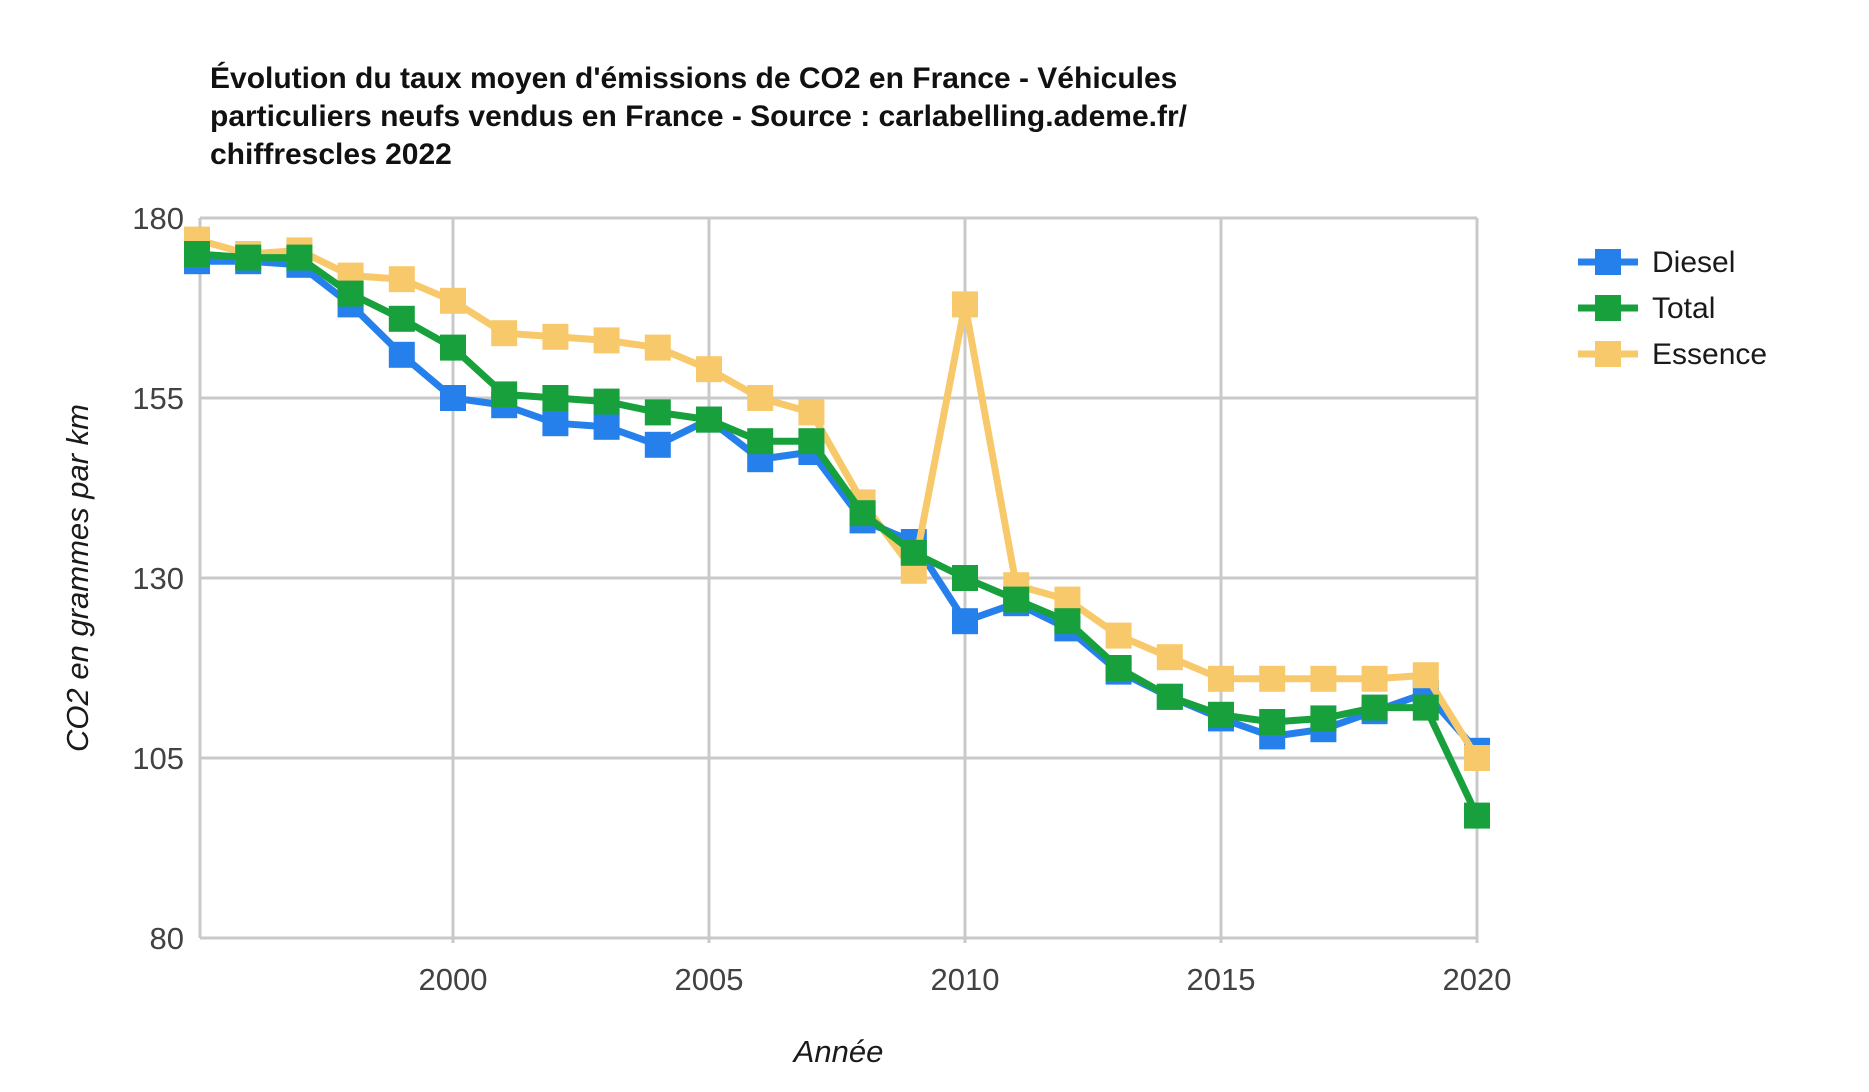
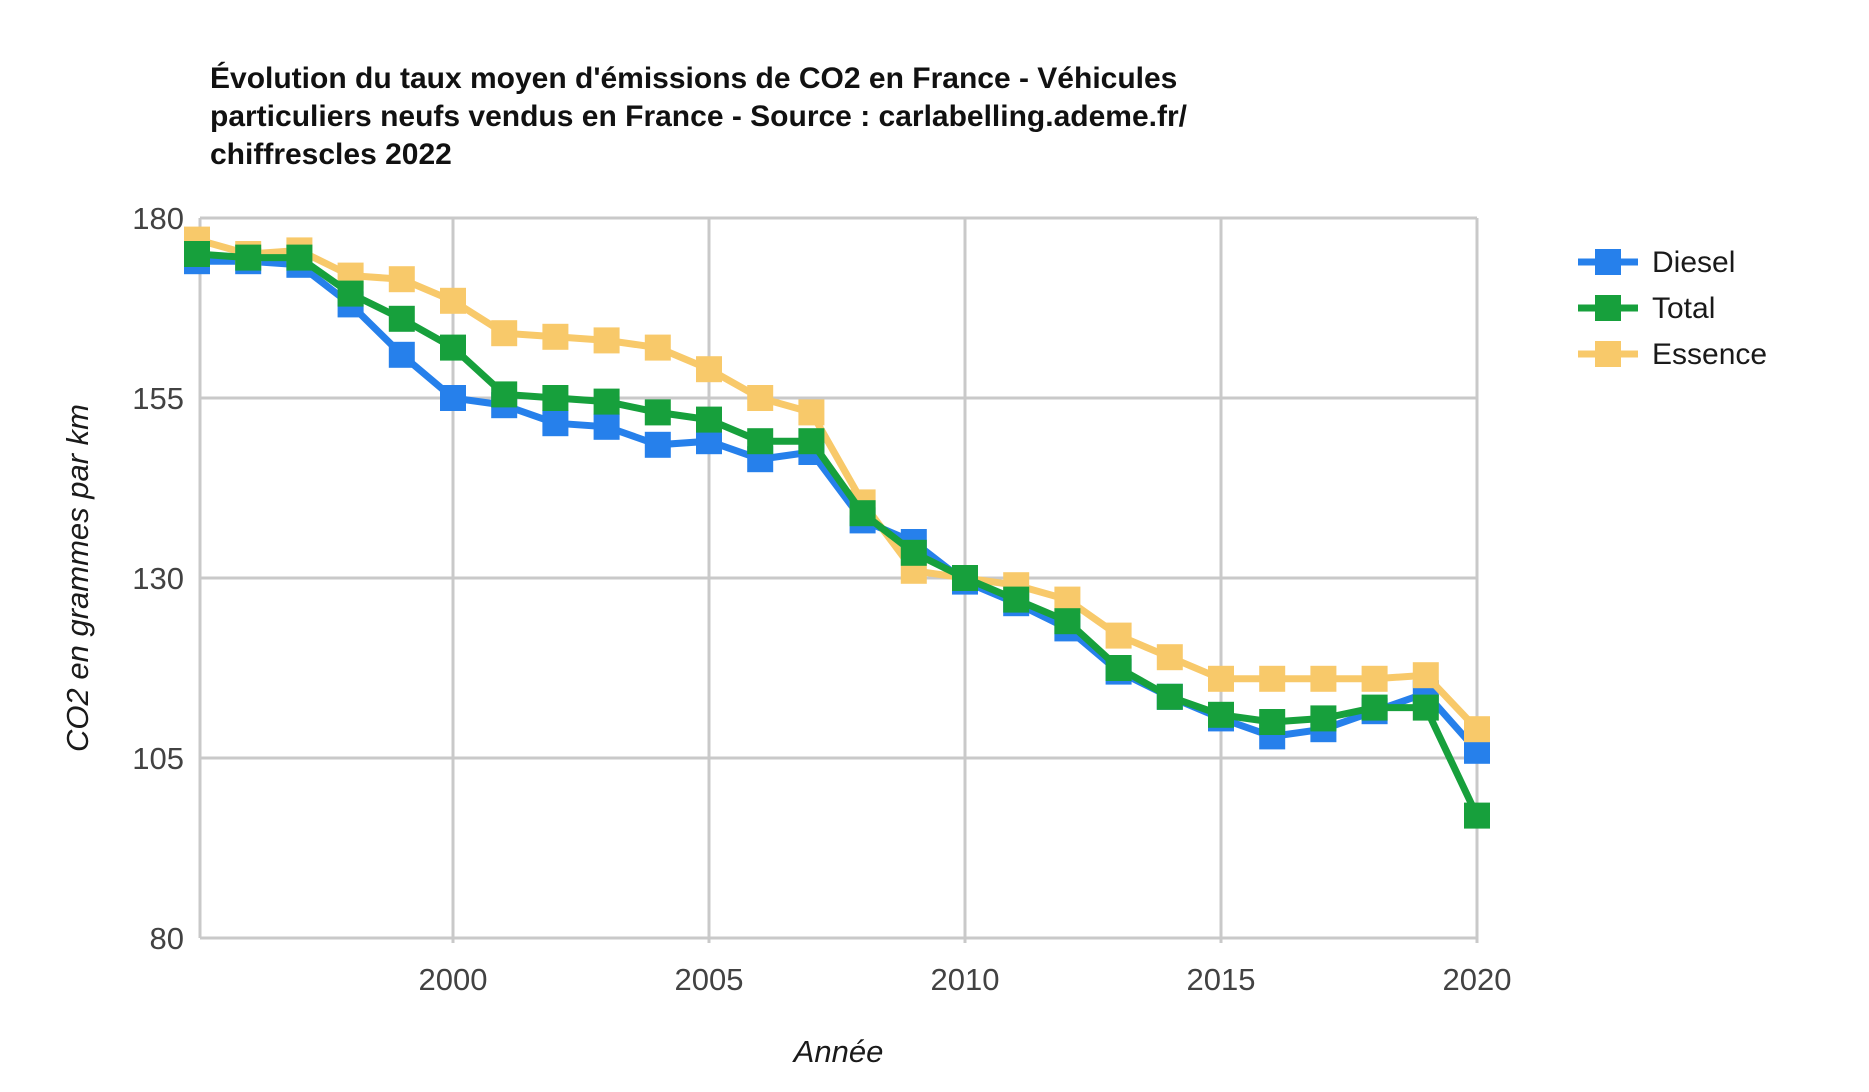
Diesel/2005: 152 -> 149
Diesel/2010: 124 -> 130
Essence/2010: 168 -> 130
Essence/2020: 105 -> 109
